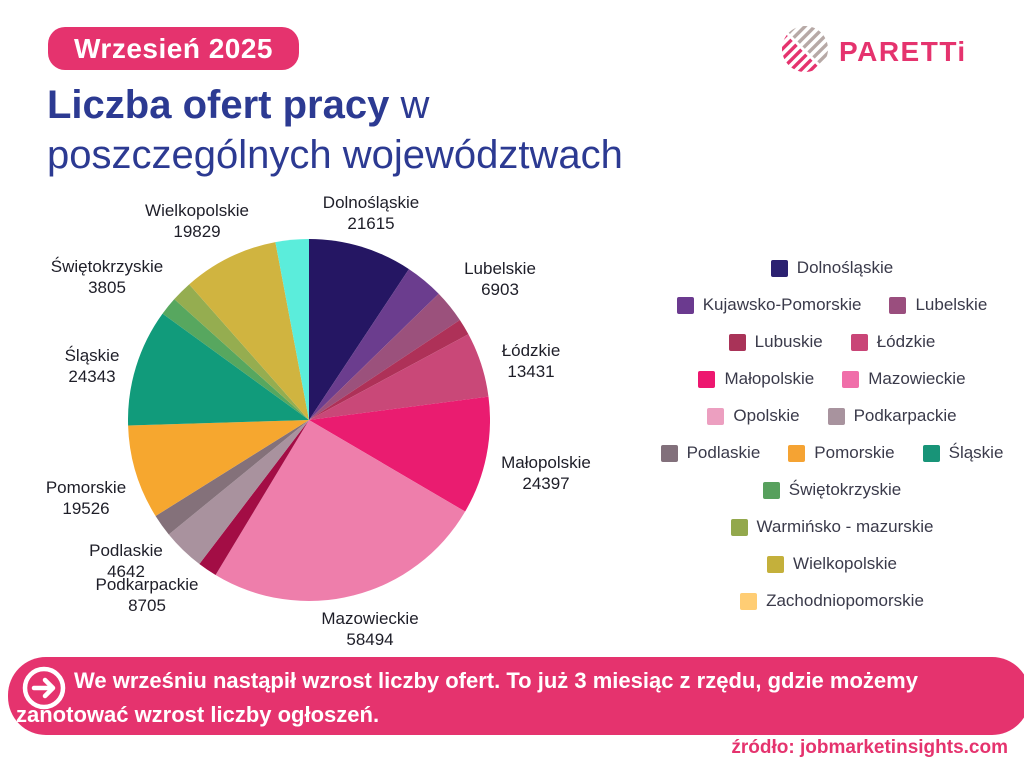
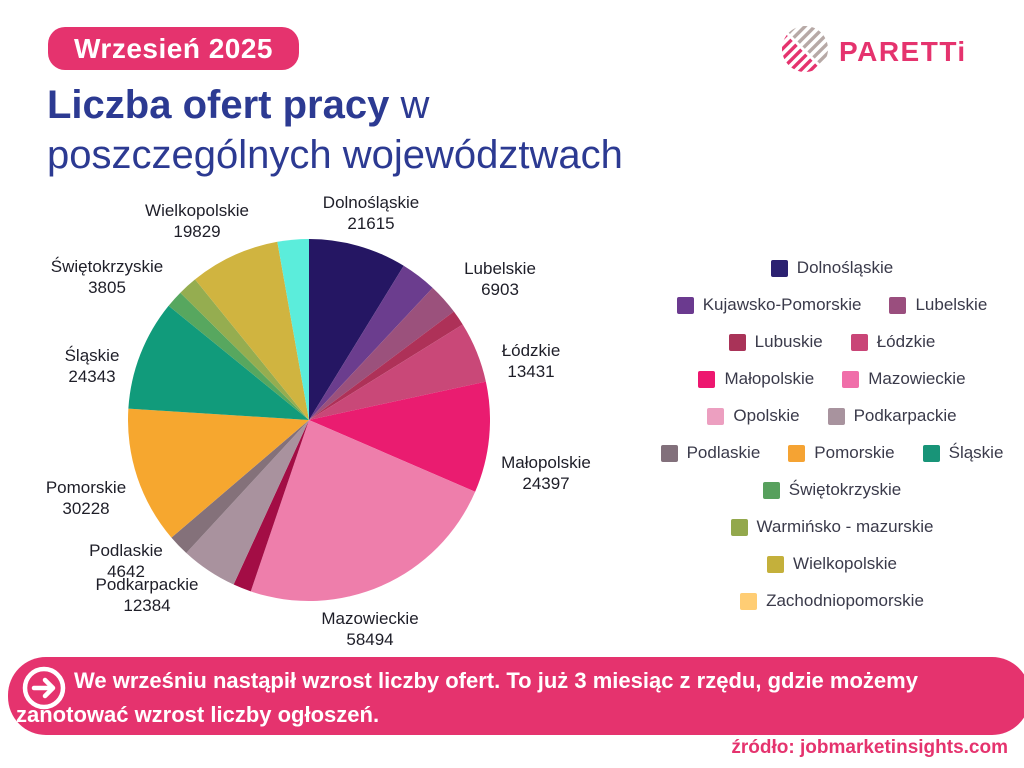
Podkarpackie: 8705 -> 12384
Pomorskie: 19526 -> 30228
